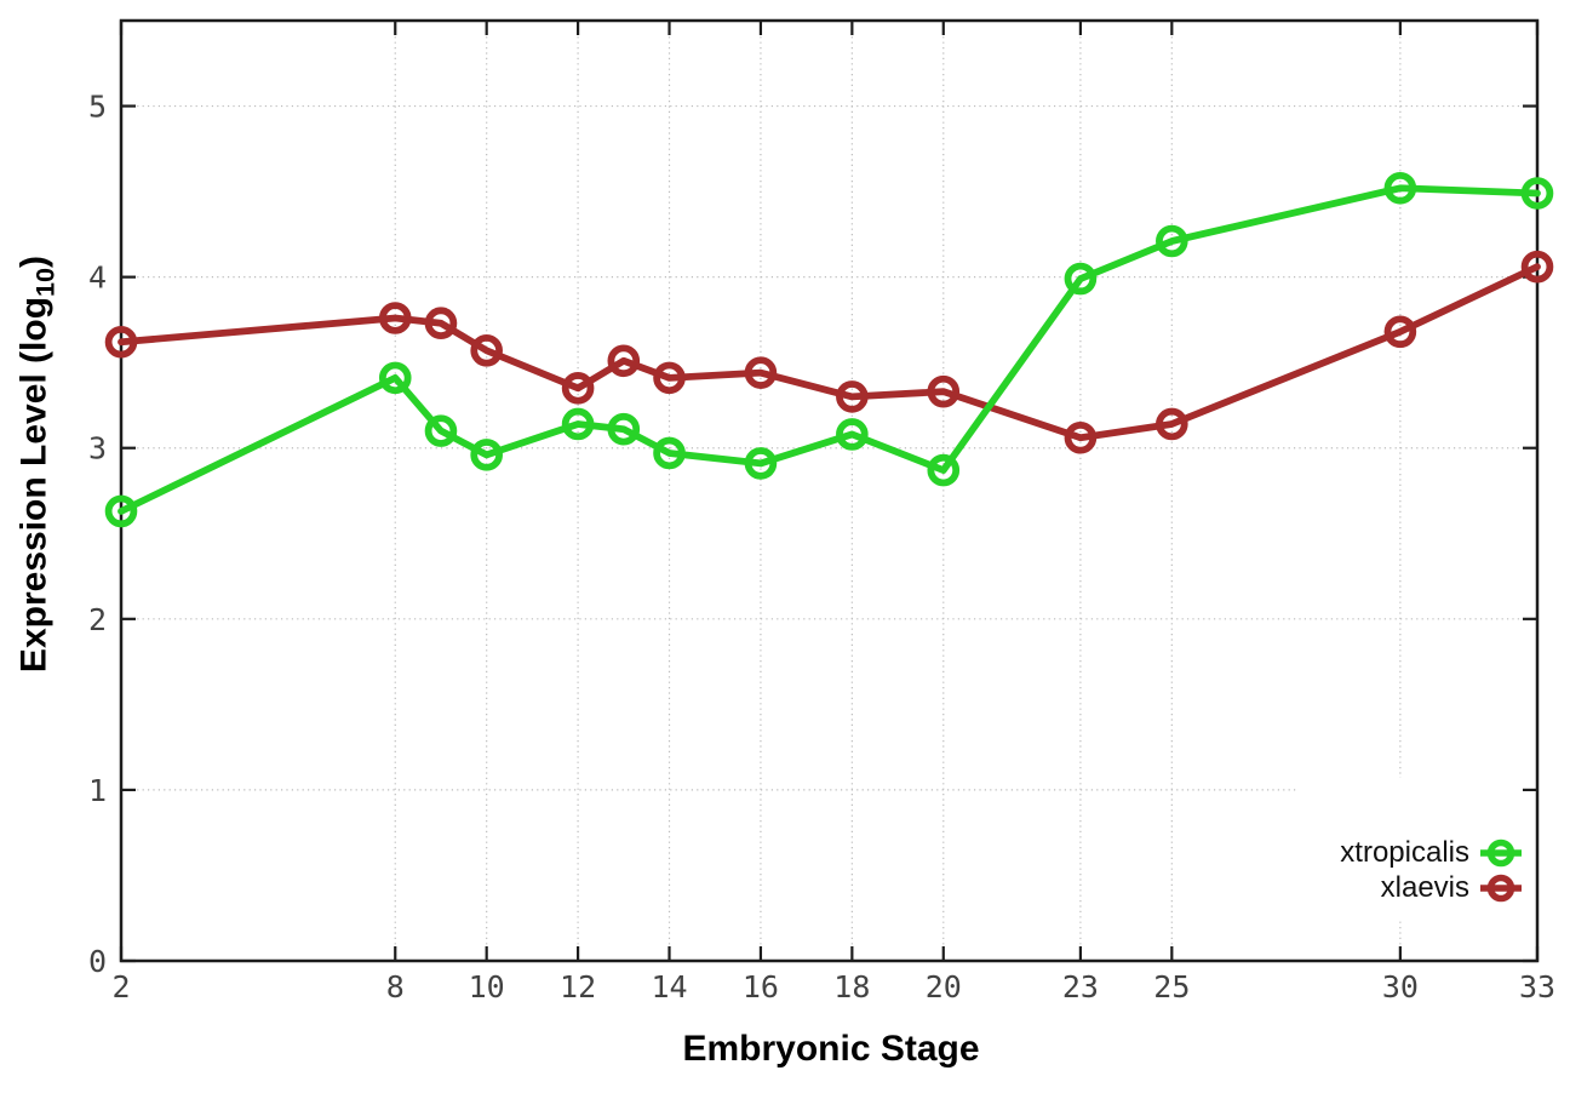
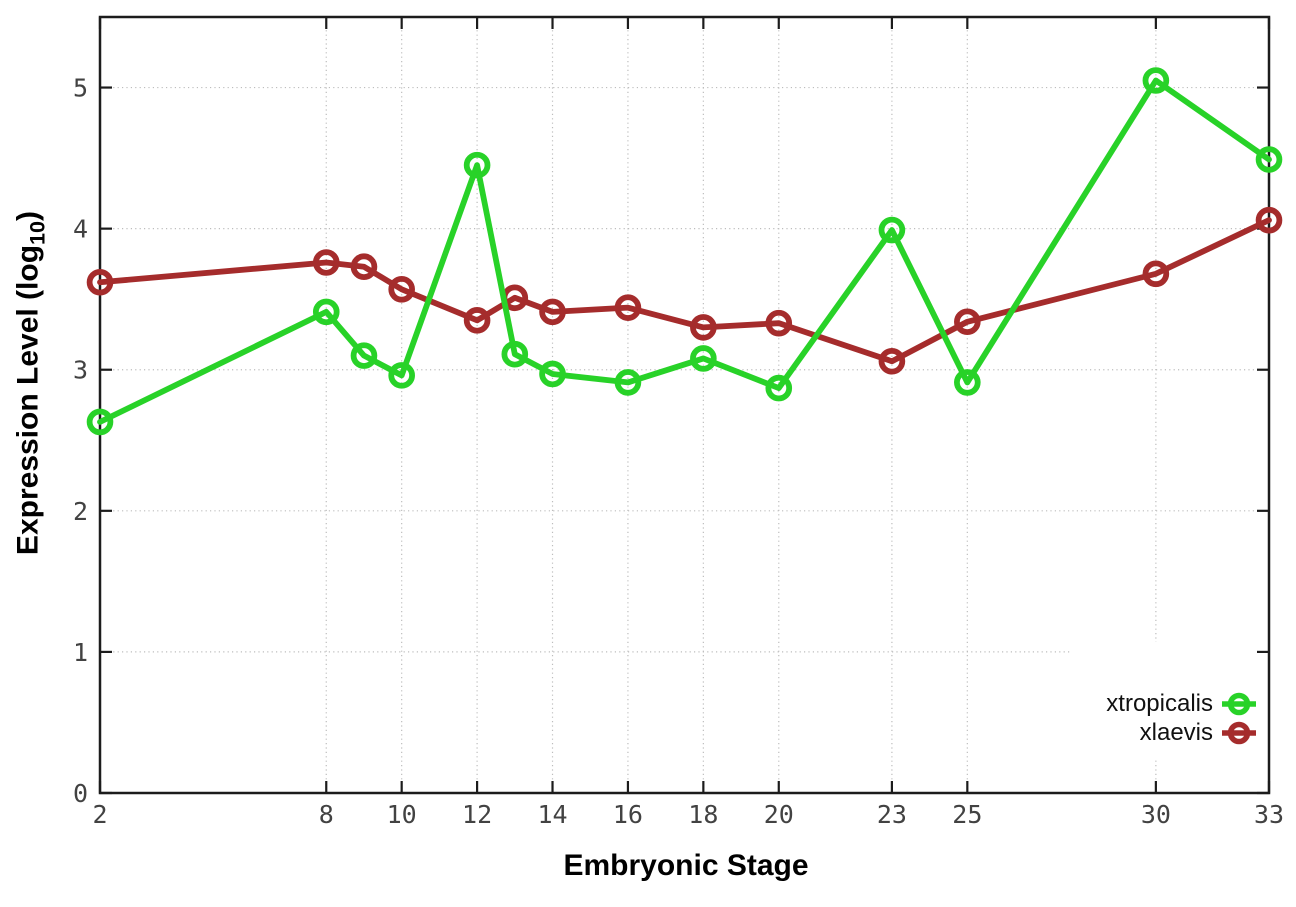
xtropicalis/12: 3.14 -> 4.45
xtropicalis/25: 4.21 -> 2.91
xlaevis/25: 3.14 -> 3.34
xtropicalis/30: 4.52 -> 5.05
